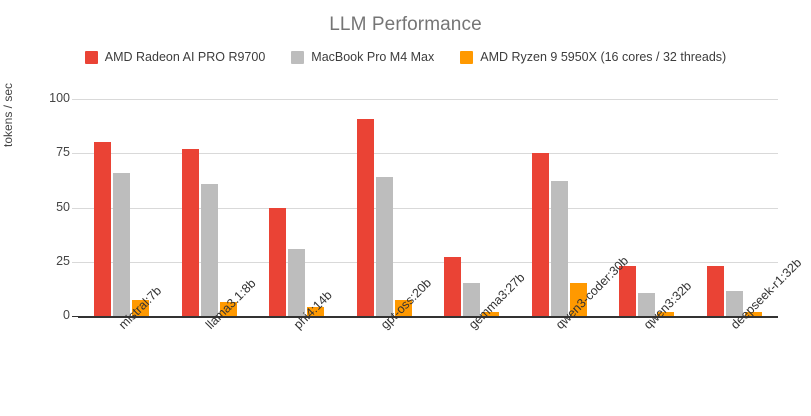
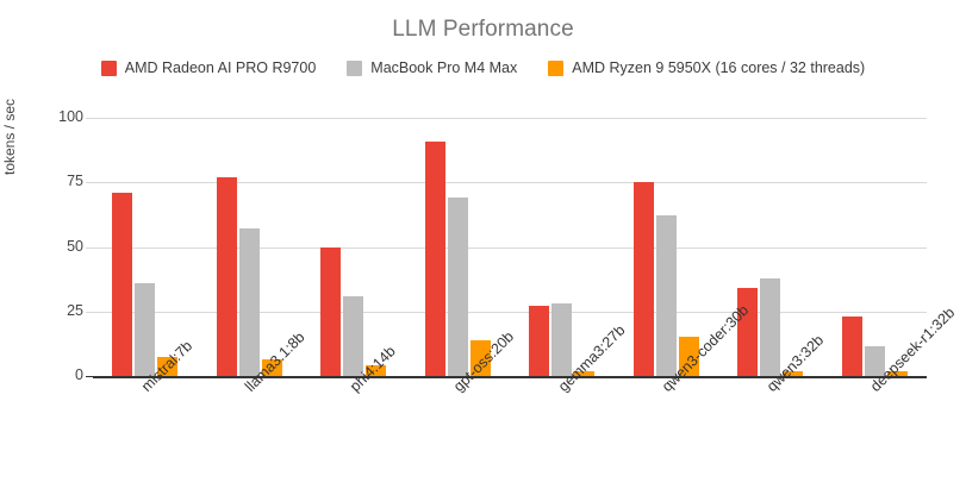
AMD Radeon AI PRO R9700/mistral:7b: 80 -> 71
MacBook Pro M4 Max/mistral:7b: 66 -> 36
MacBook Pro M4 Max/llama3.1:8b: 61 -> 57
MacBook Pro M4 Max/gpt-oss:20b: 64 -> 69
AMD Ryzen 9 5950X (16 cores / 32 threads)/gpt-oss:20b: 8 -> 14
MacBook Pro M4 Max/gemma3:27b: 15 -> 28
AMD Radeon AI PRO R9700/qwen3:32b: 23 -> 34
MacBook Pro M4 Max/qwen3:32b: 10 -> 38
